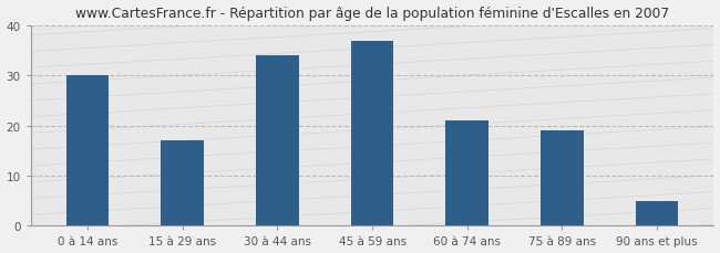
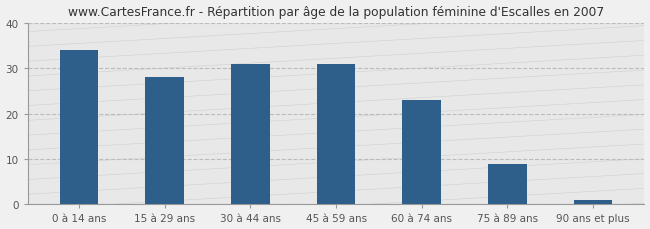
0 à 14 ans: 30 -> 34
15 à 29 ans: 17 -> 28
30 à 44 ans: 34 -> 31
45 à 59 ans: 37 -> 31
60 à 74 ans: 21 -> 23
75 à 89 ans: 19 -> 9
90 ans et plus: 5 -> 1
